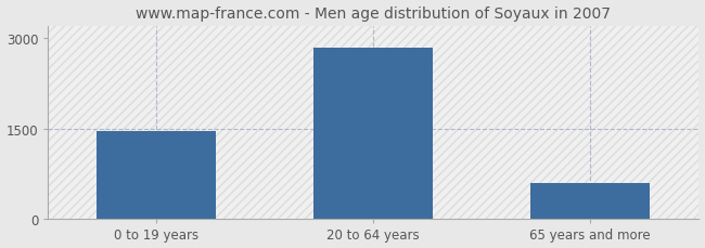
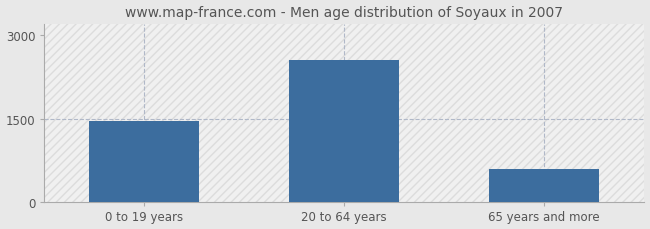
20 to 64 years: 2840 -> 2560
